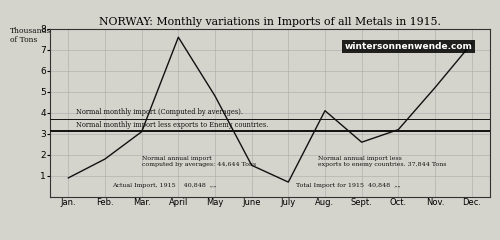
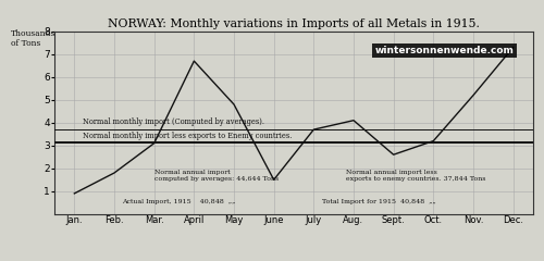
April: 7.6 -> 6.7
July: 0.7 -> 3.7
